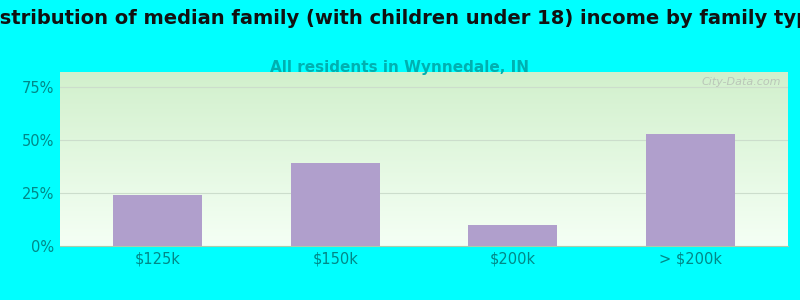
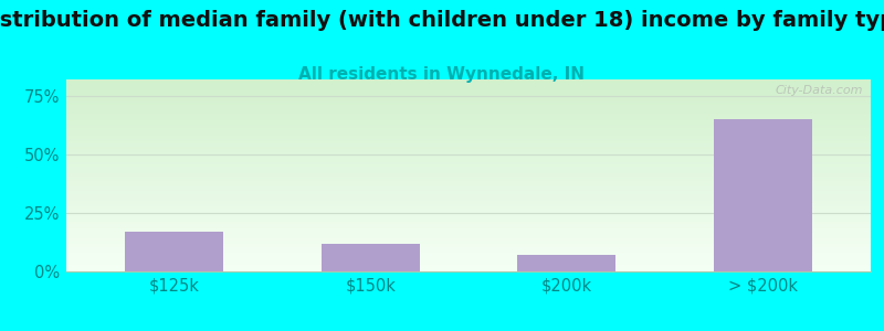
$125k: 24% -> 17%
$150k: 39% -> 12%
$200k: 10% -> 7%
> $200k: 53% -> 65%
